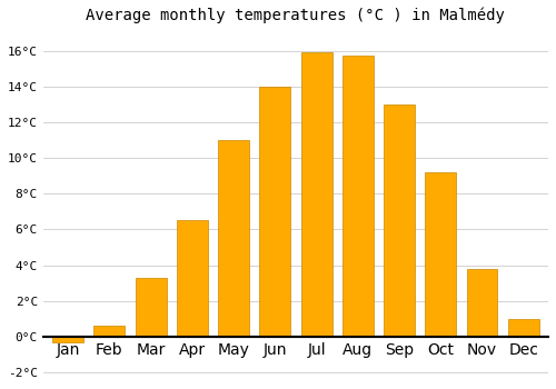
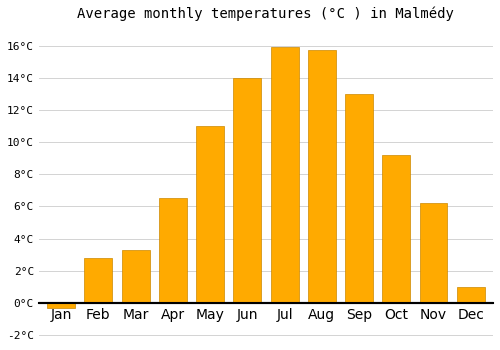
Feb: 0.6°C -> 2.8°C
Nov: 3.8°C -> 6.2°C
